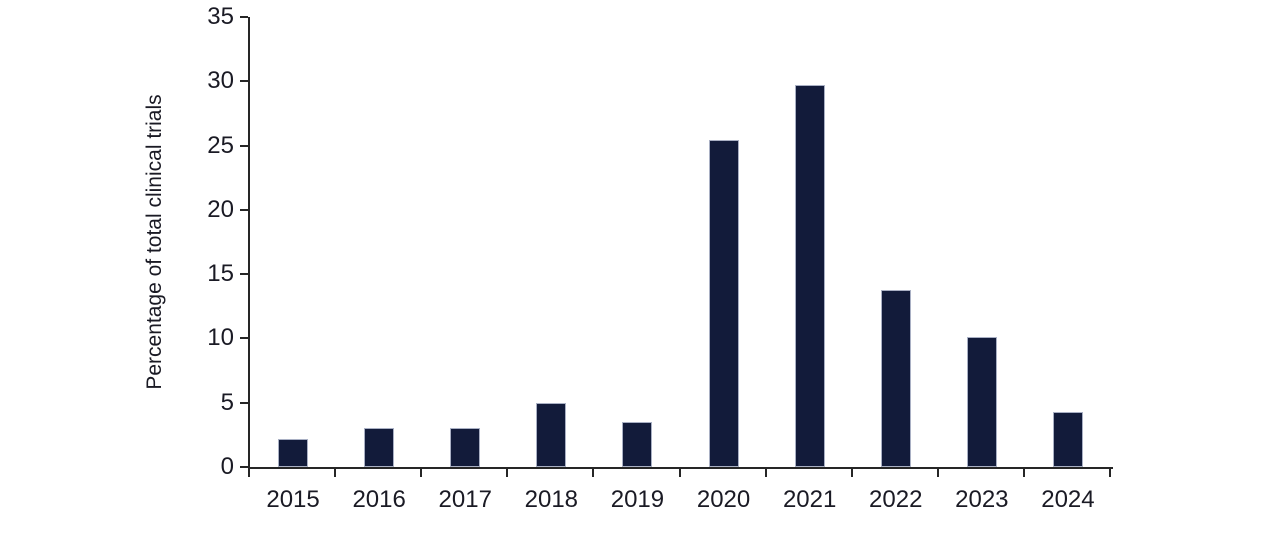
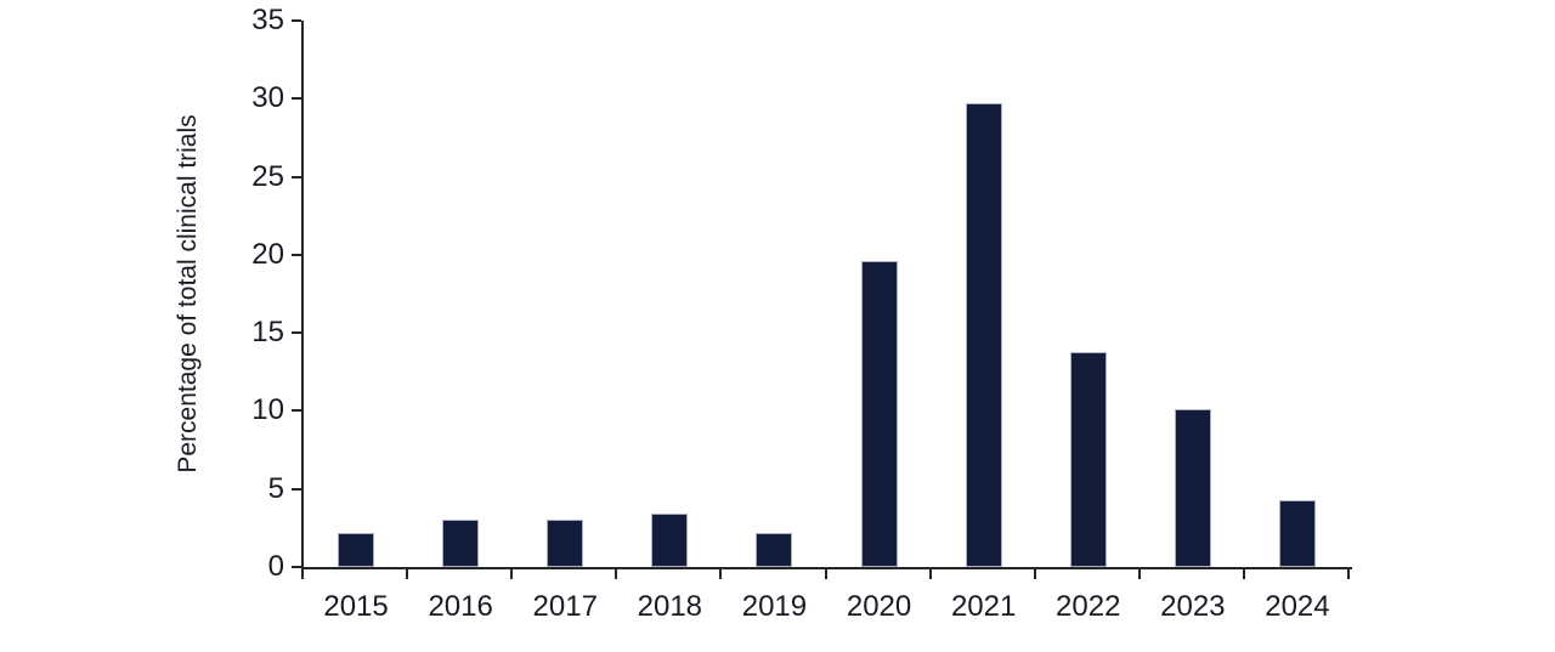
2018: 5.0 -> 3.4
2019: 3.5 -> 2.2
2020: 25.4 -> 19.6
